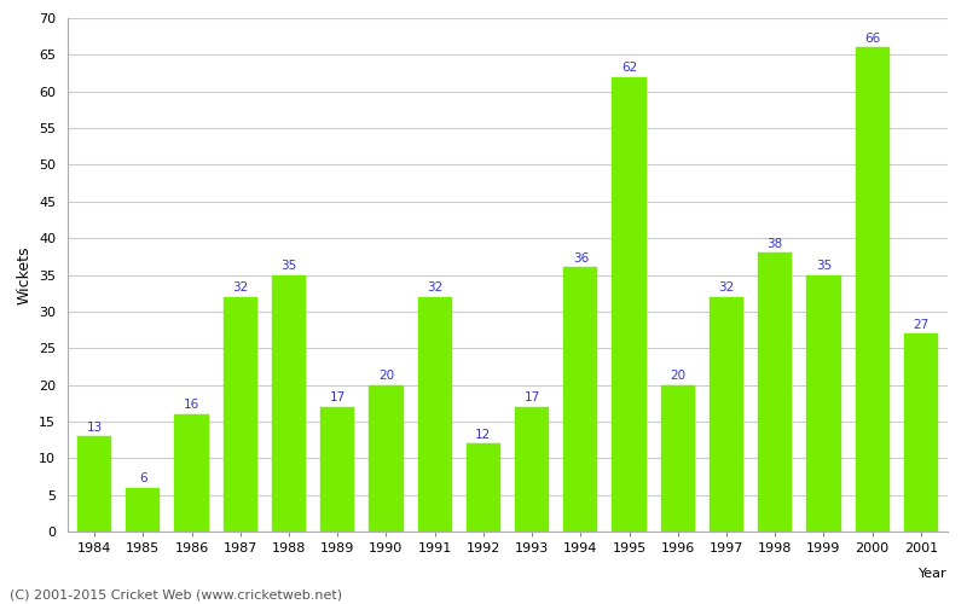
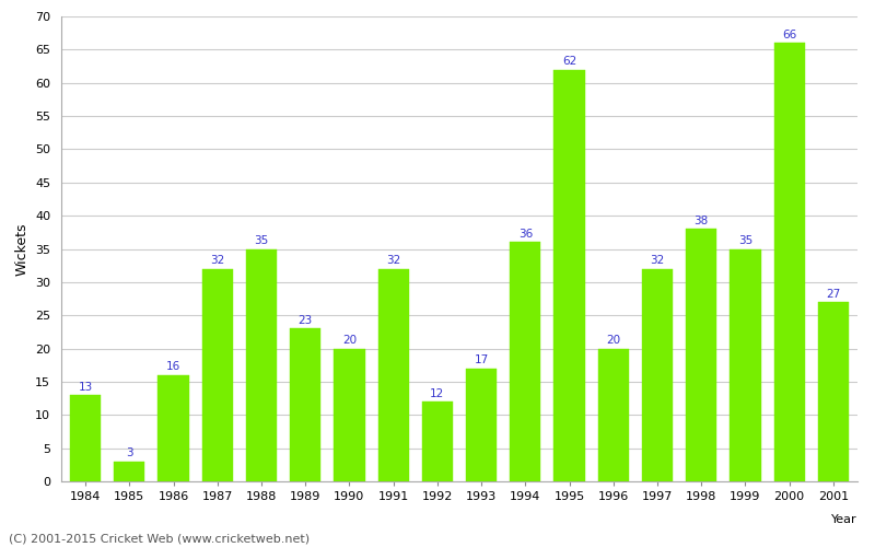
1985: 6 -> 3
1989: 17 -> 23
